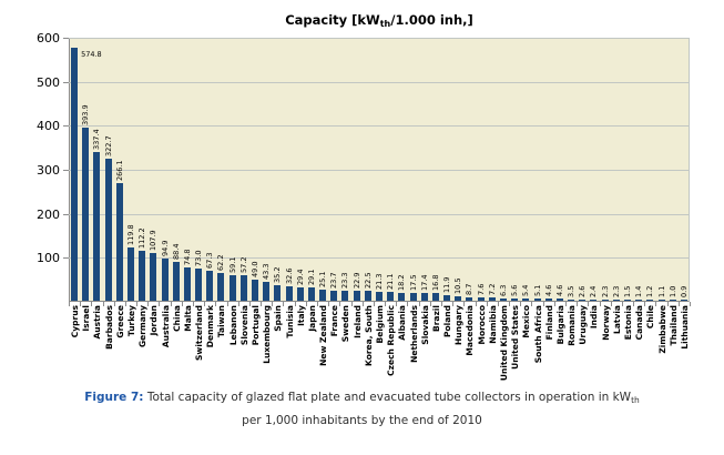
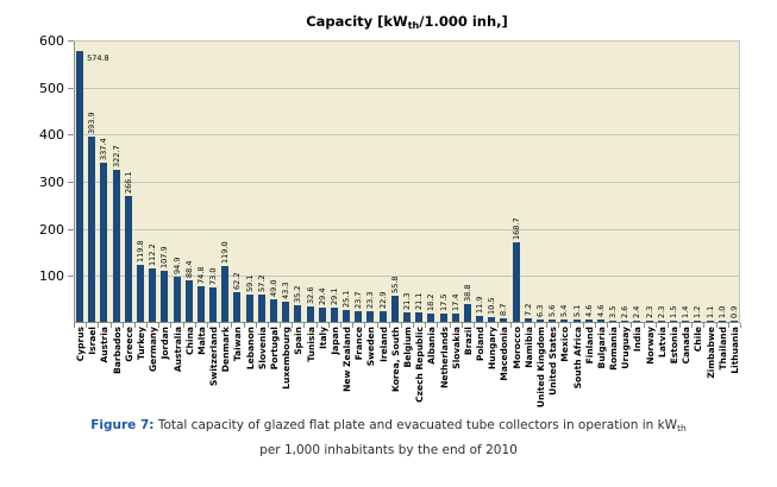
Denmark: 67.3 -> 119.0
Korea, South: 22.5 -> 55.8
Brazil: 16.8 -> 38.8
Morocco: 7.6 -> 168.7
